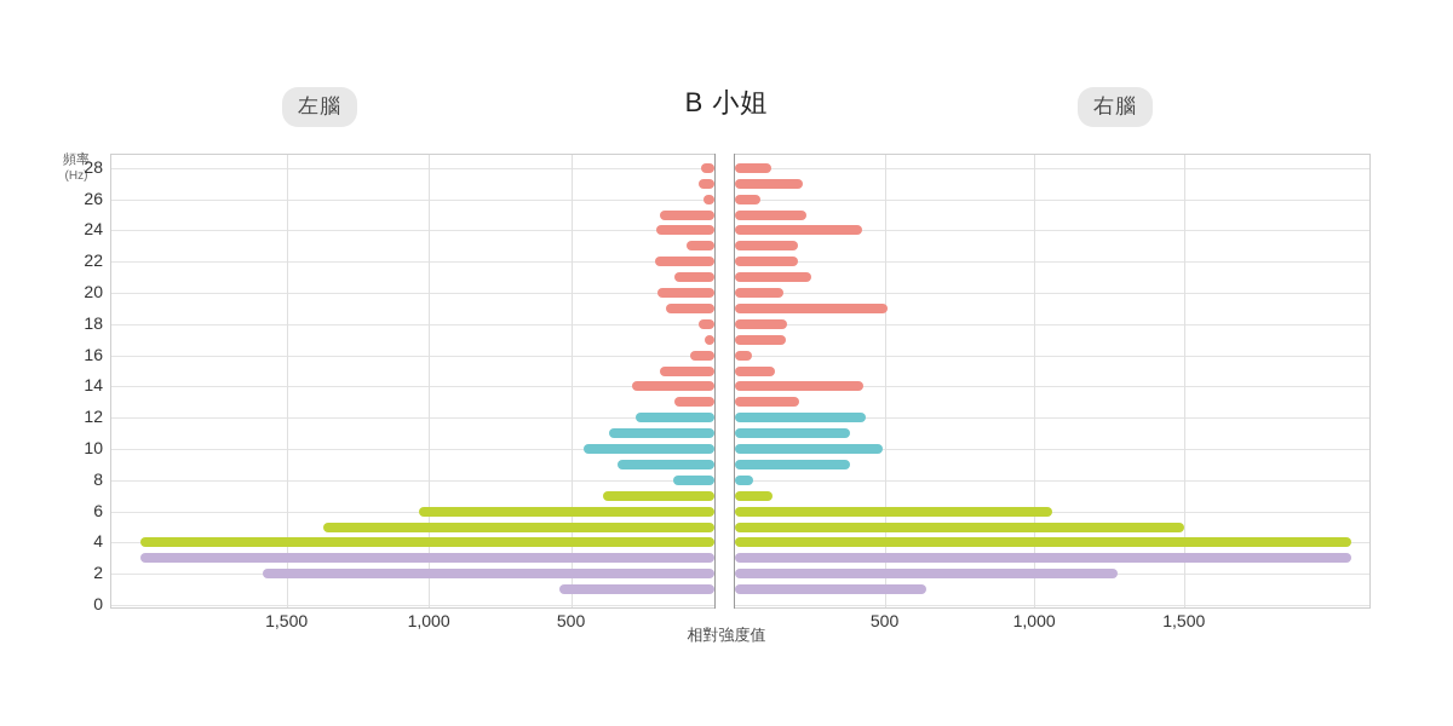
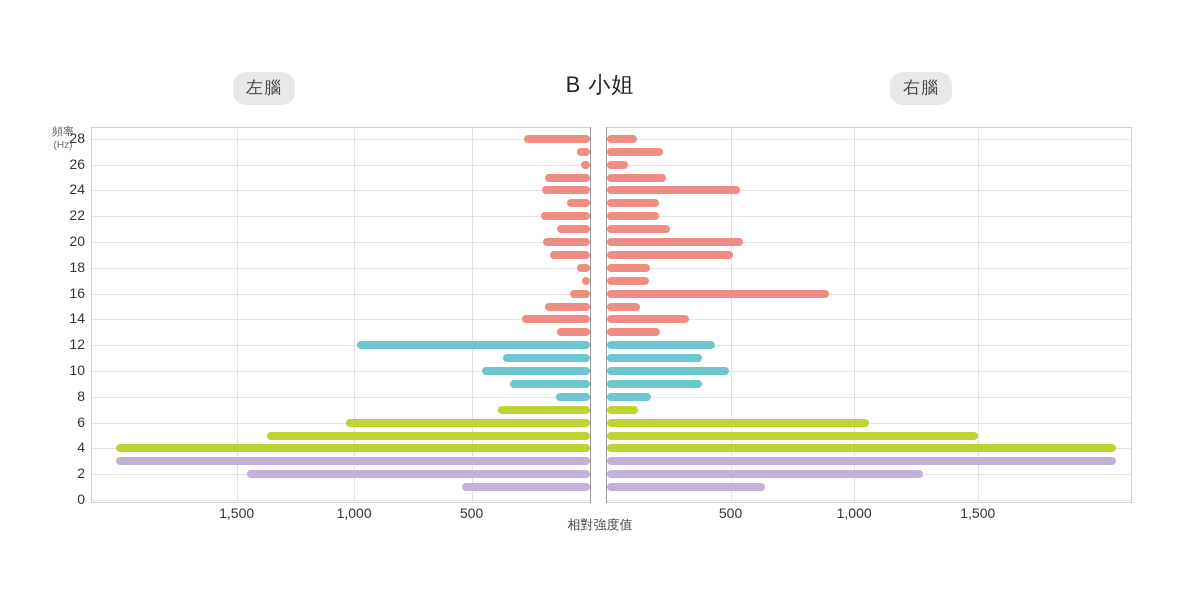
左腦/28: 40 -> 280
右腦/24: 420 -> 540
右腦/20: 160 -> 550
右腦/16: 60 -> 900
右腦/14: 430 -> 330
左腦/12: 280 -> 990
右腦/8: 60 -> 180
左腦/2: 1590 -> 1460
